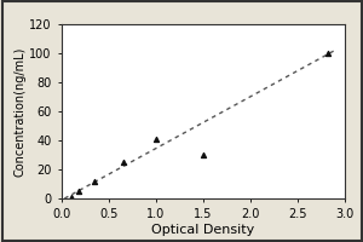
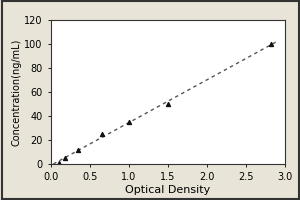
1.0: 41 -> 35
1.5: 30 -> 50
